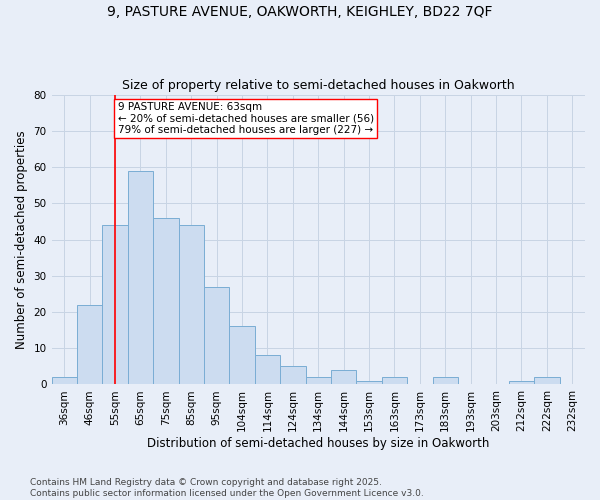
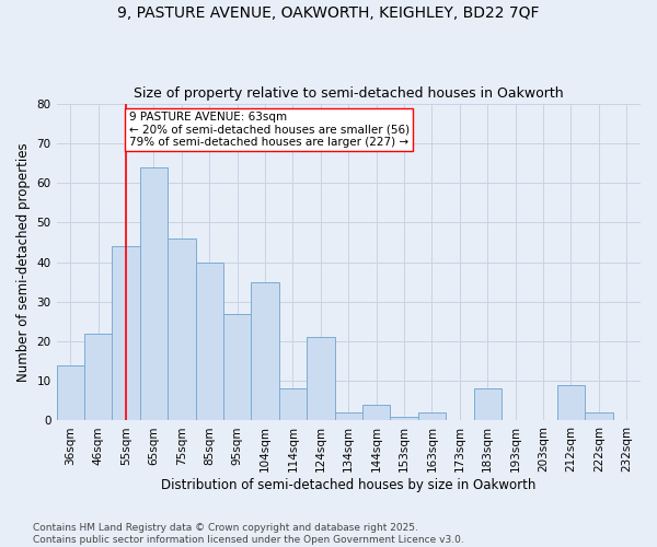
36sqm: 2 -> 14
65sqm: 59 -> 64
85sqm: 44 -> 40
104sqm: 16 -> 35
124sqm: 5 -> 21
183sqm: 2 -> 8
212sqm: 1 -> 9
